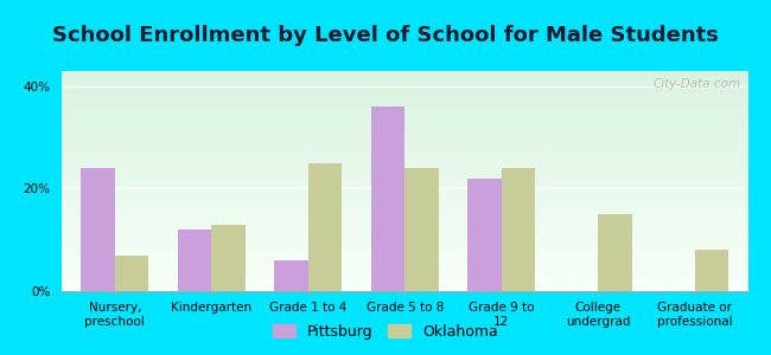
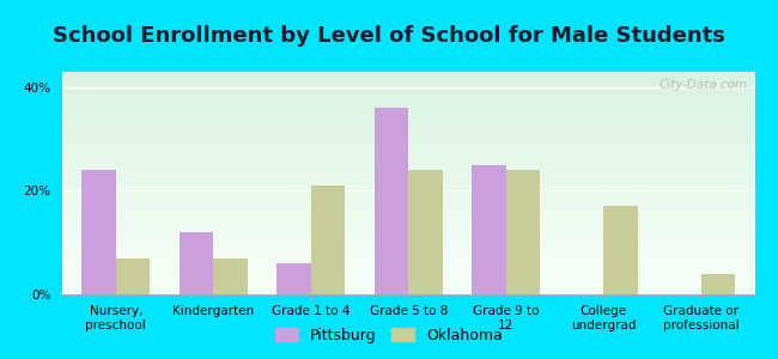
Oklahoma/Kindergarten: 13% -> 7%
Oklahoma/Grade 1 to 4: 25% -> 21%
Pittsburg/Grade 9 to 12: 22% -> 25%
Oklahoma/College undergrad: 15% -> 17%
Oklahoma/Graduate or professional: 8% -> 4%
